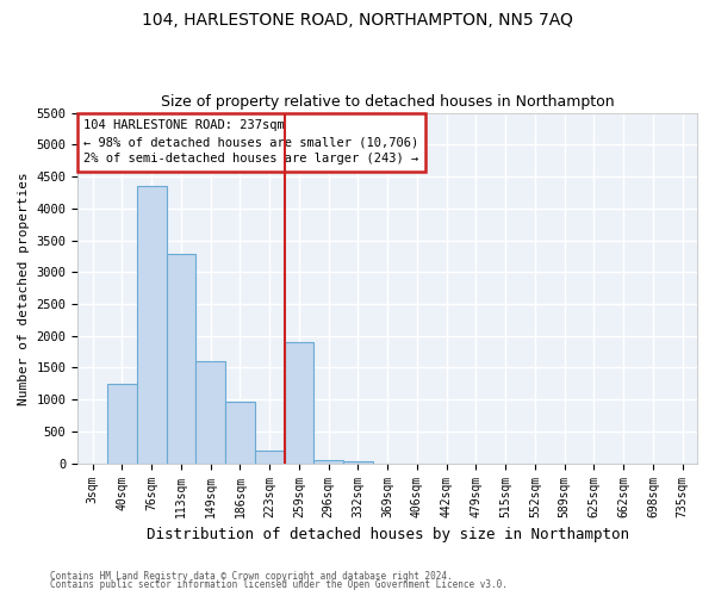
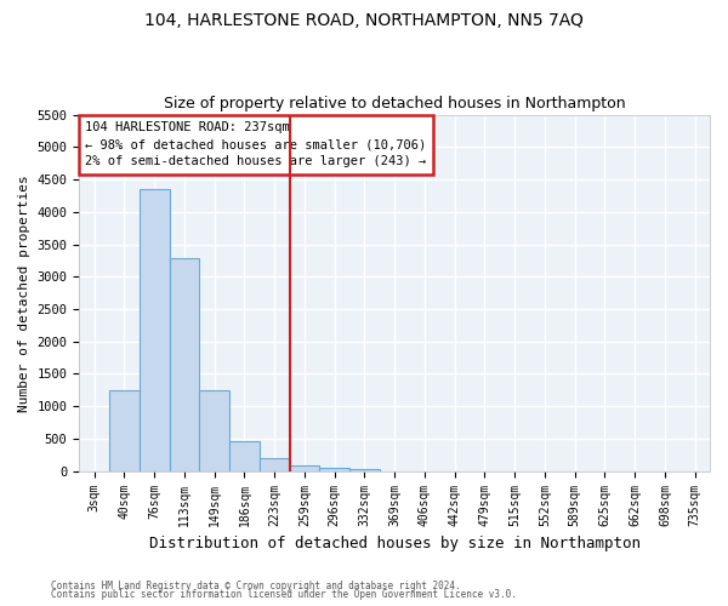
149sqm: 1600 -> 1250
186sqm: 960 -> 460
259sqm: 1900 -> 90
